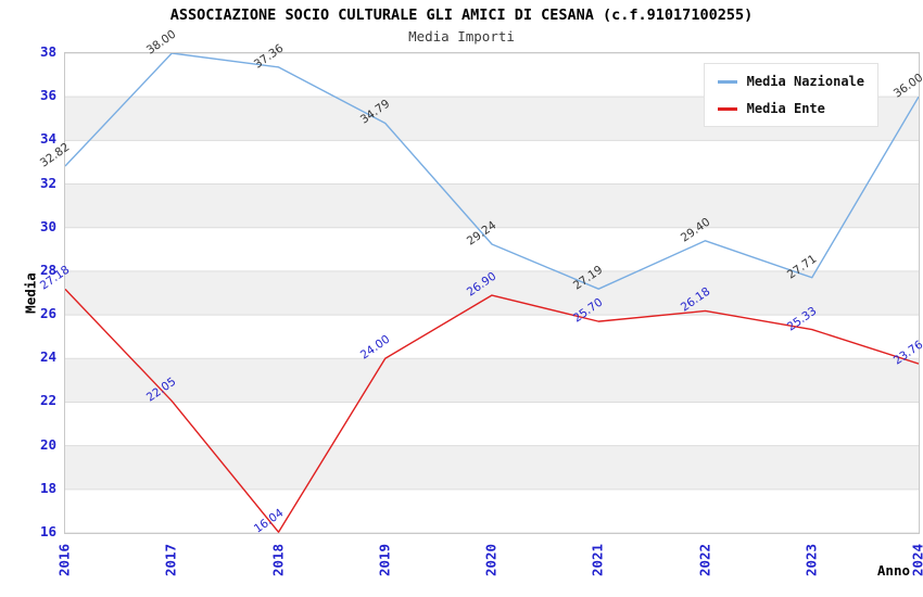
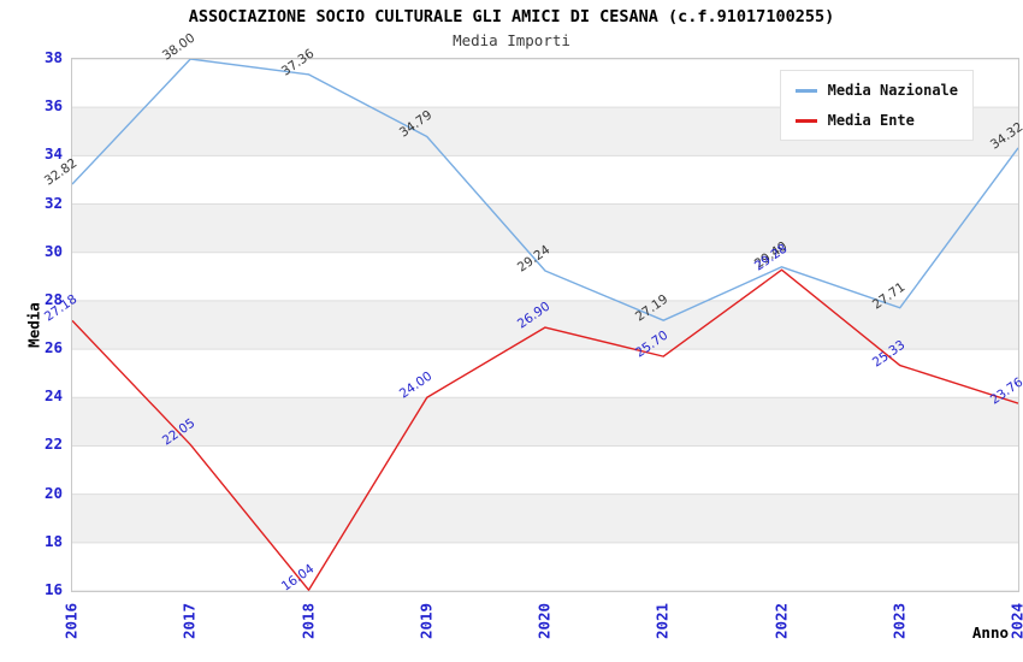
Media Ente/2022: 26.18 -> 29.28
Media Nazionale/2024: 36.00 -> 34.32
